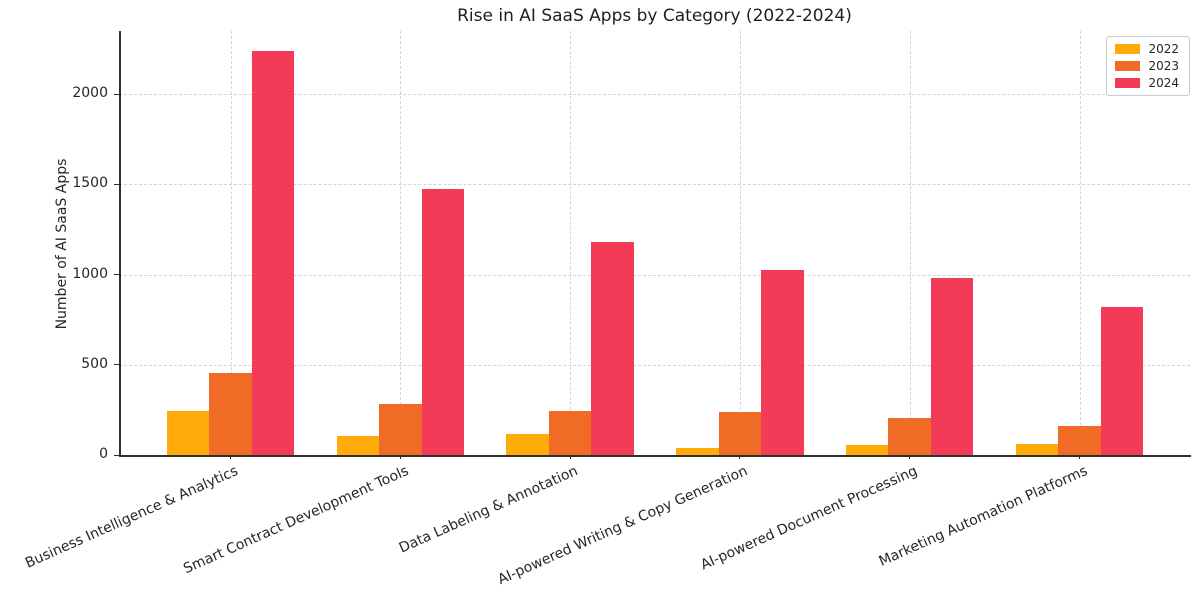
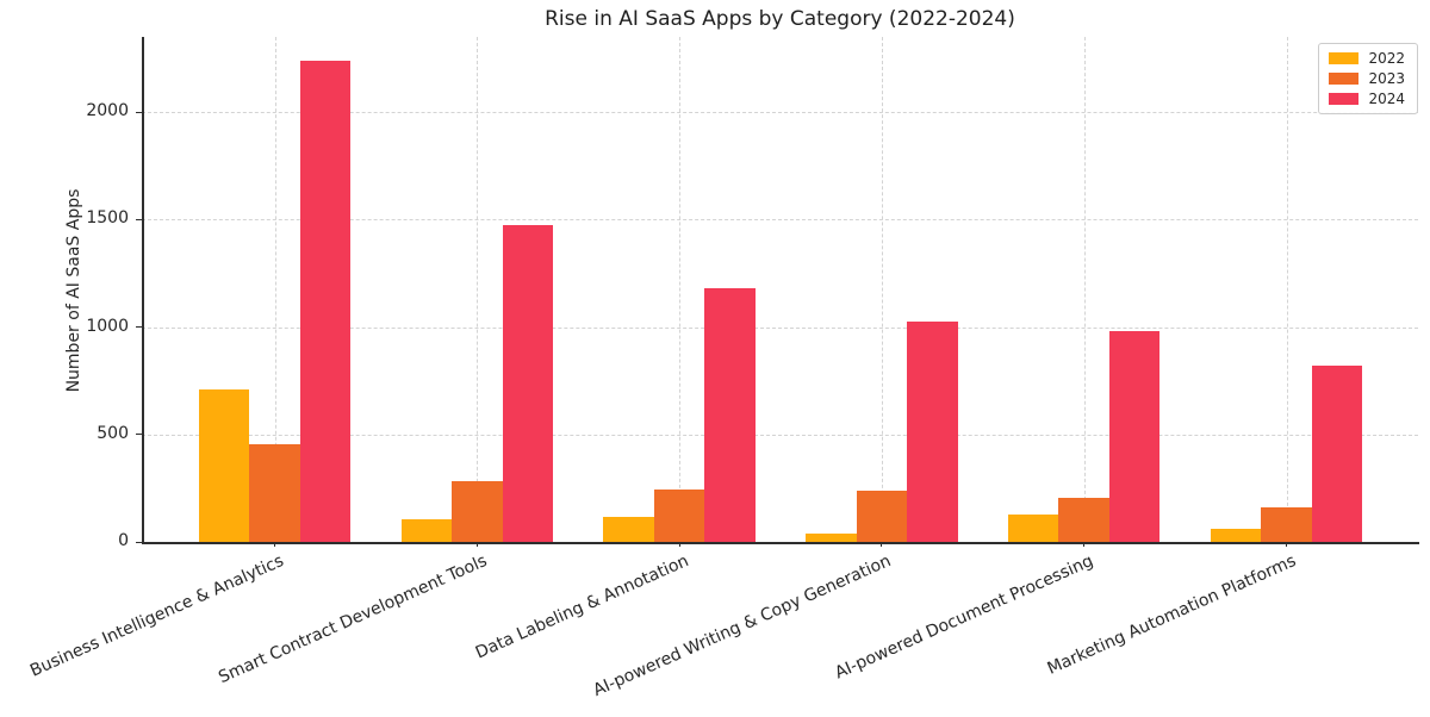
2022/Business Intelligence & Analytics: 240 -> 710
2022/AI-powered Document Processing: 60 -> 130
